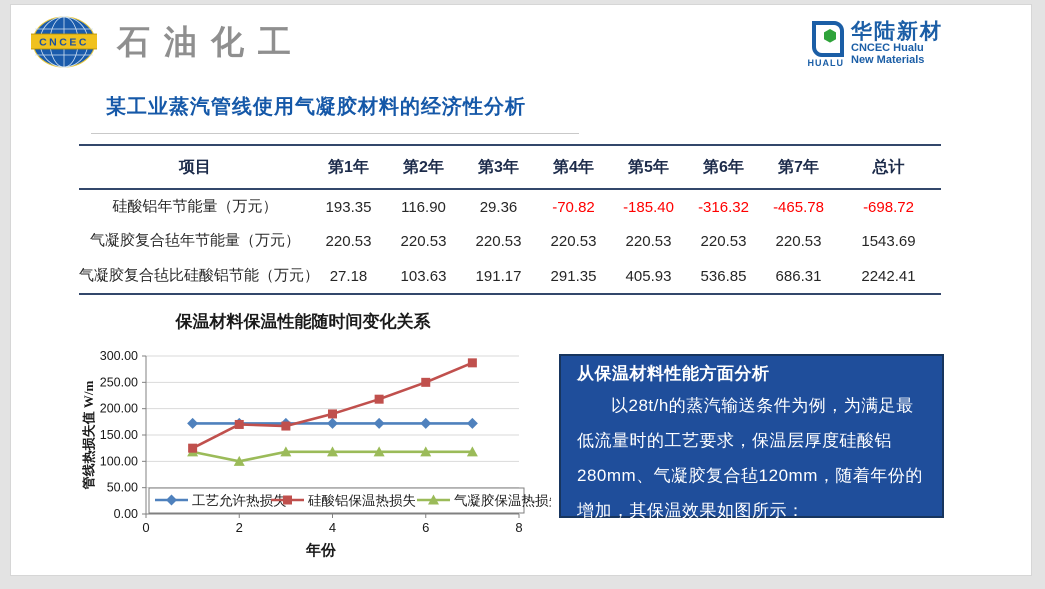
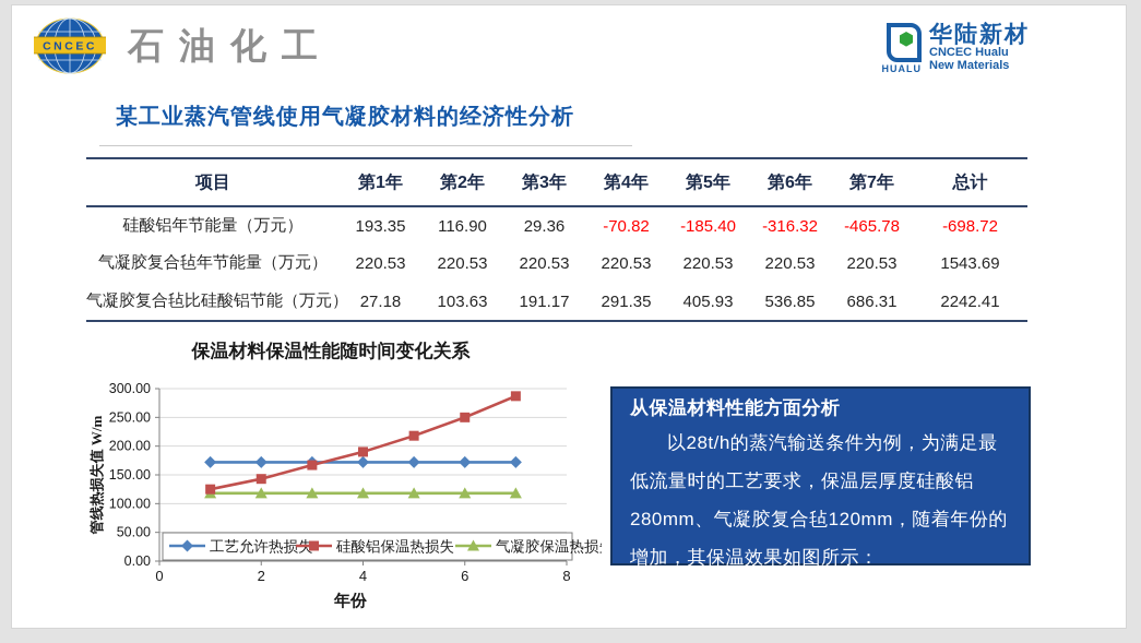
硅酸铝保温热损失/2: 170 -> 140
气凝胶保温热损失/2: 100 -> 120
